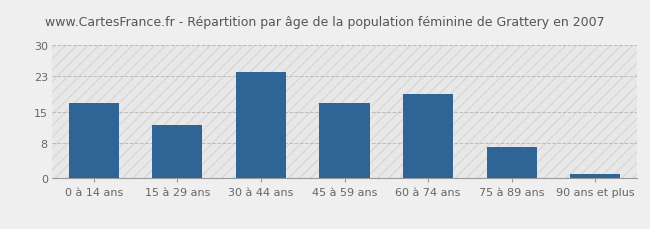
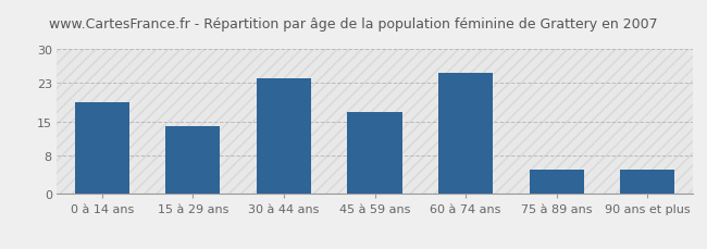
0 à 14 ans: 17 -> 19
15 à 29 ans: 12 -> 14
60 à 74 ans: 19 -> 25
75 à 89 ans: 7 -> 5
90 ans et plus: 1 -> 5
